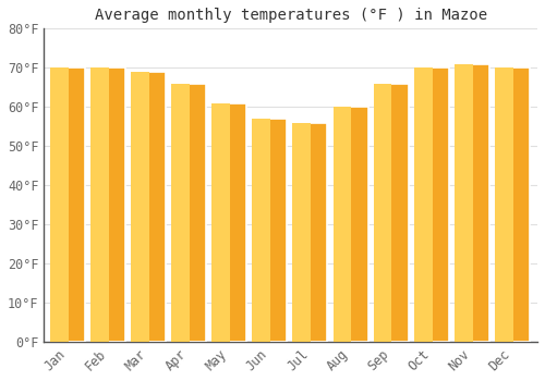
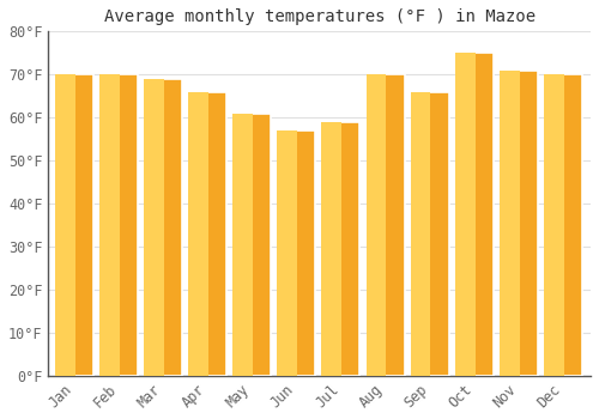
Jul: 56°F -> 59°F
Aug: 60°F -> 70°F
Oct: 70°F -> 75°F
